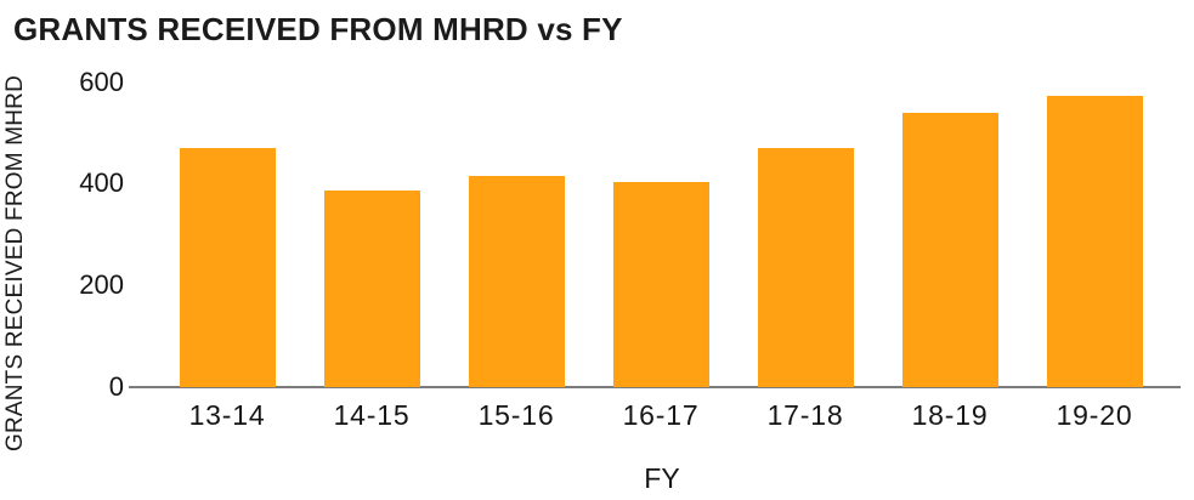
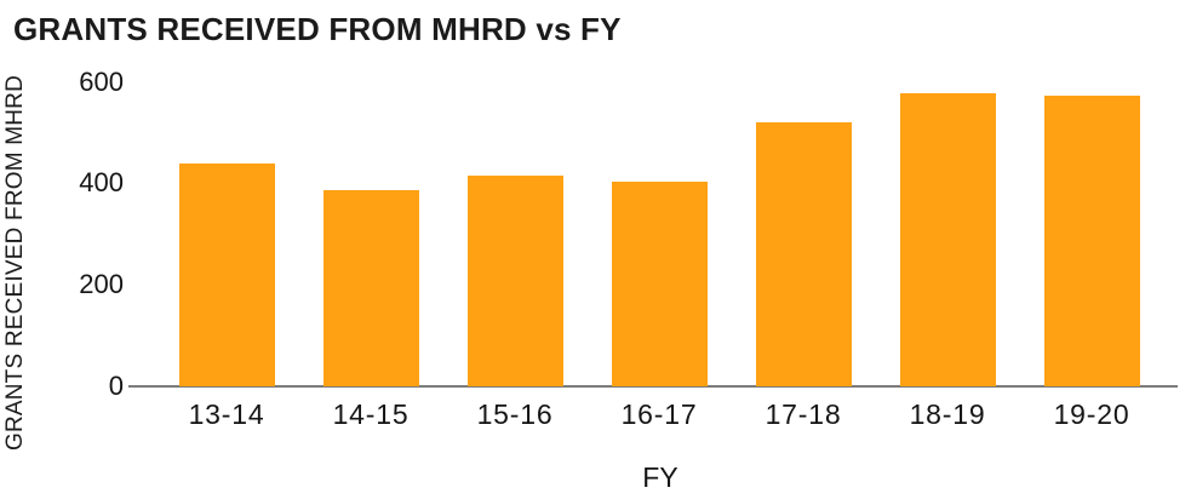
13-14: 470 -> 440
17-18: 470 -> 520
18-19: 540 -> 580
